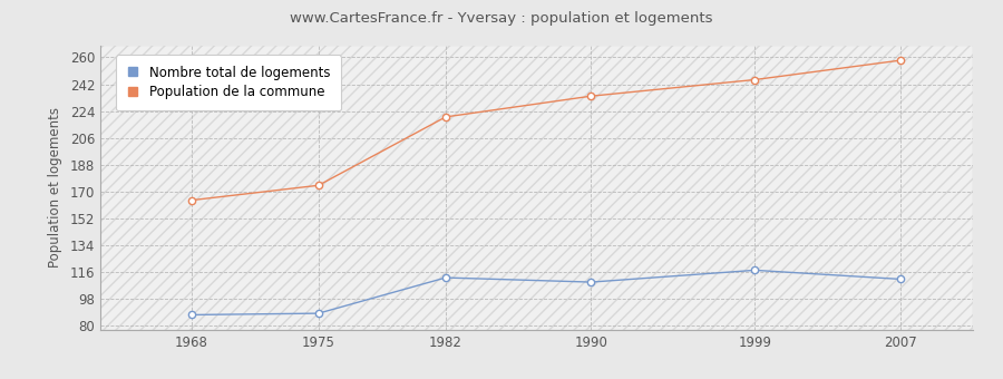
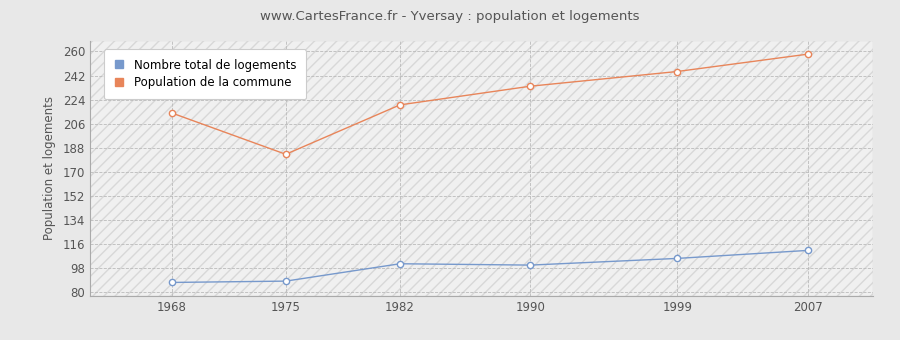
Population de la commune/1968: 164 -> 214
Population de la commune/1975: 174 -> 183
Nombre total de logements/1982: 112 -> 101
Nombre total de logements/1990: 109 -> 100
Nombre total de logements/1999: 117 -> 105
